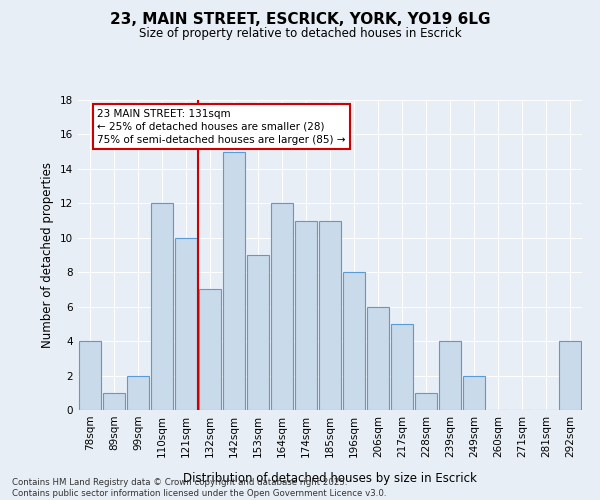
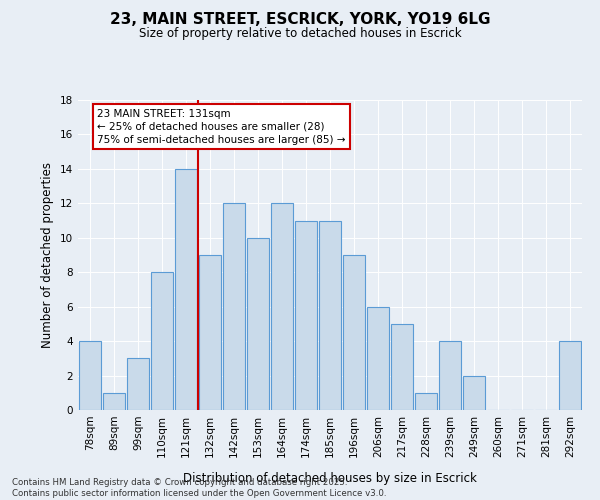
99sqm: 2 -> 3
110sqm: 12 -> 8
121sqm: 10 -> 14
132sqm: 7 -> 9
142sqm: 15 -> 12
153sqm: 9 -> 10
196sqm: 8 -> 9
